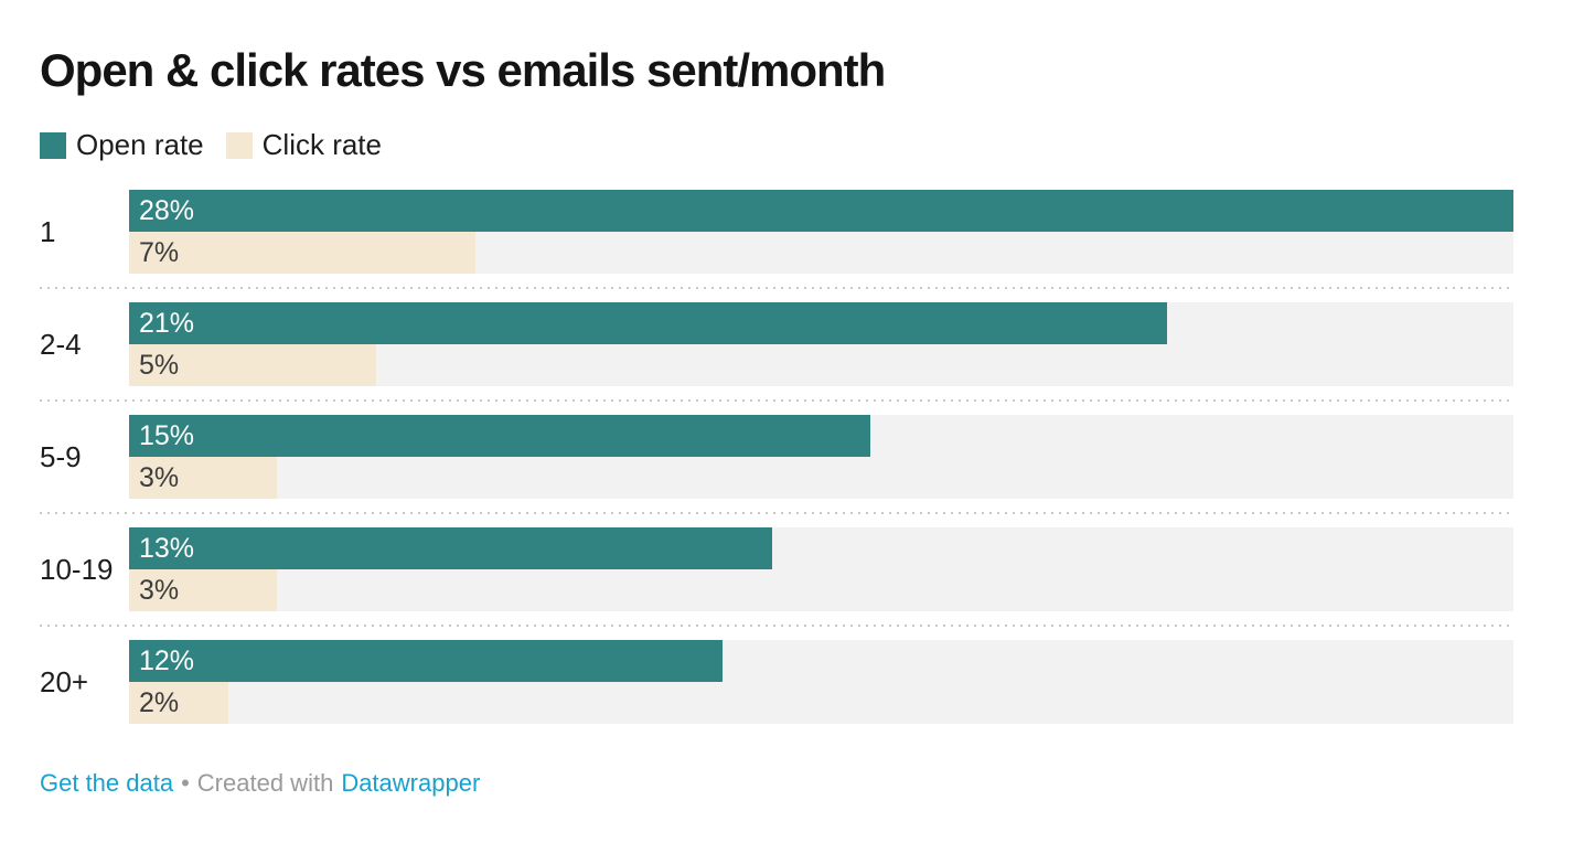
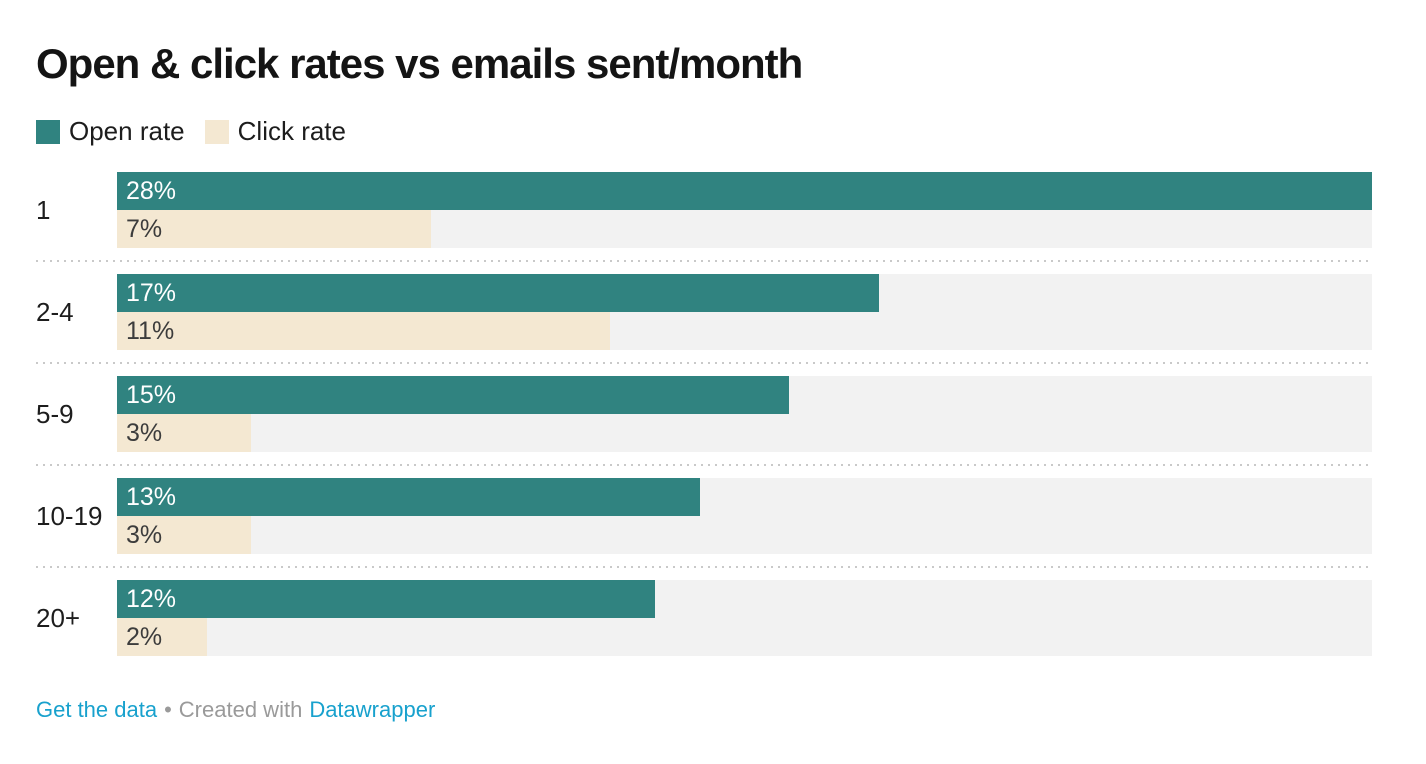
Open rate/2-4: 21% -> 17%
Click rate/2-4: 5% -> 11%
